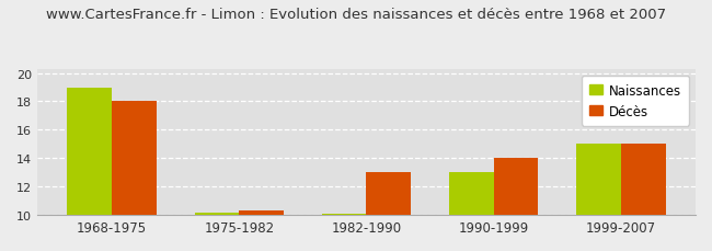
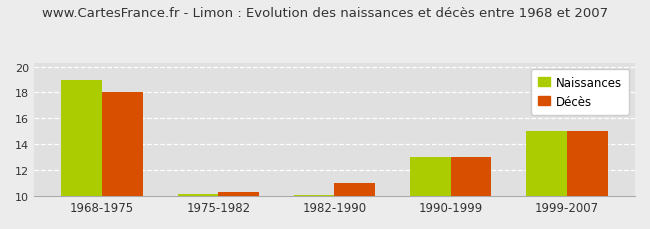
Décès/1982-1990: 13.0 -> 11.0
Décès/1990-1999: 14.0 -> 13.0
